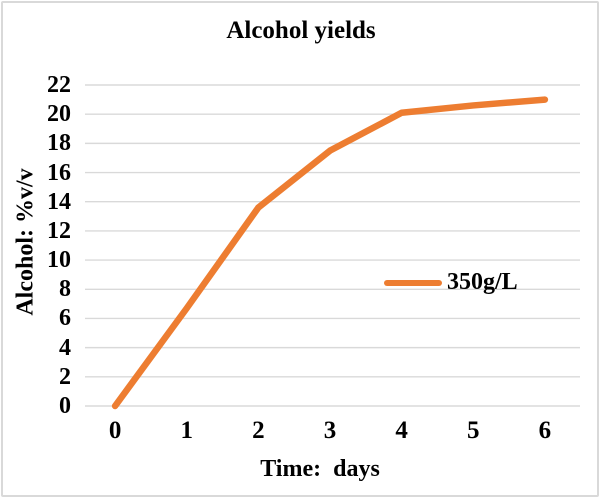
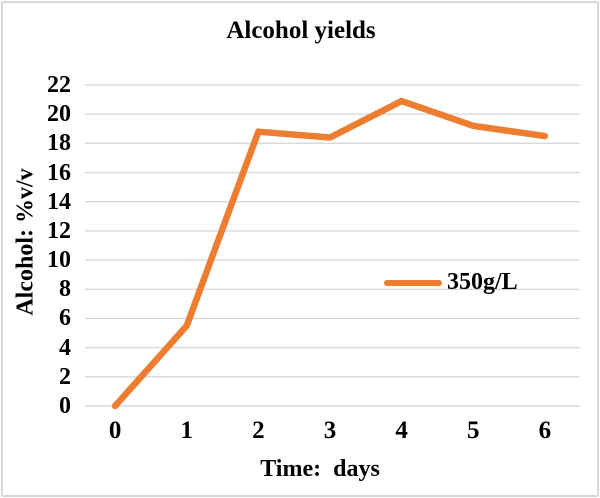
1: 6.7 -> 5.5
2: 13.6 -> 18.8
3: 17.5 -> 18.4
4: 20.1 -> 20.9
5: 20.6 -> 19.2
6: 21.0 -> 18.5
